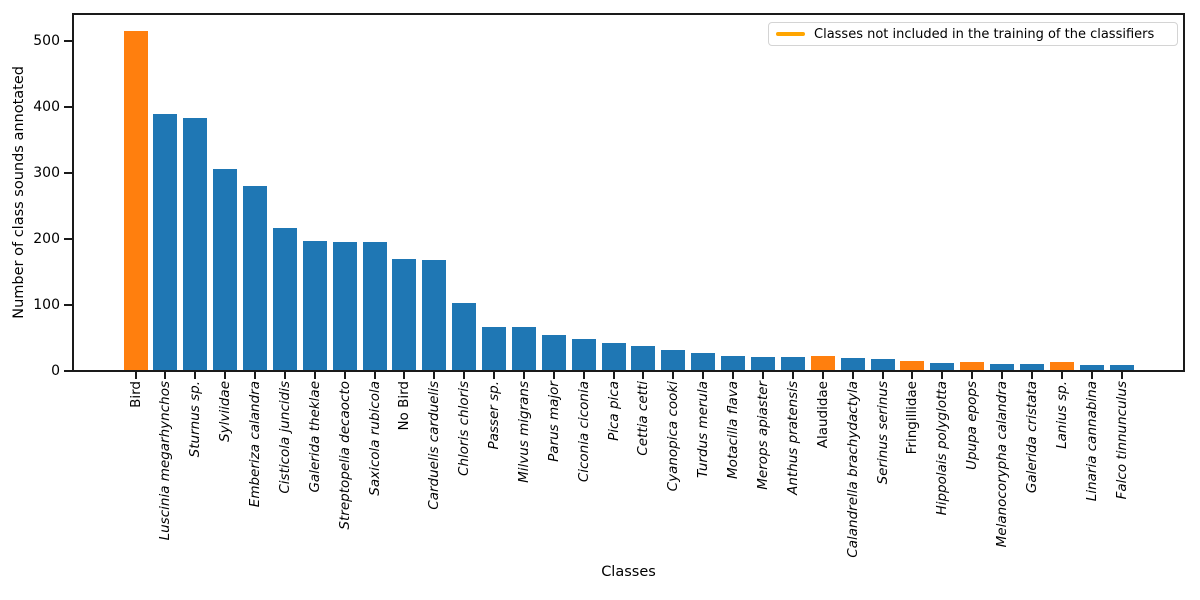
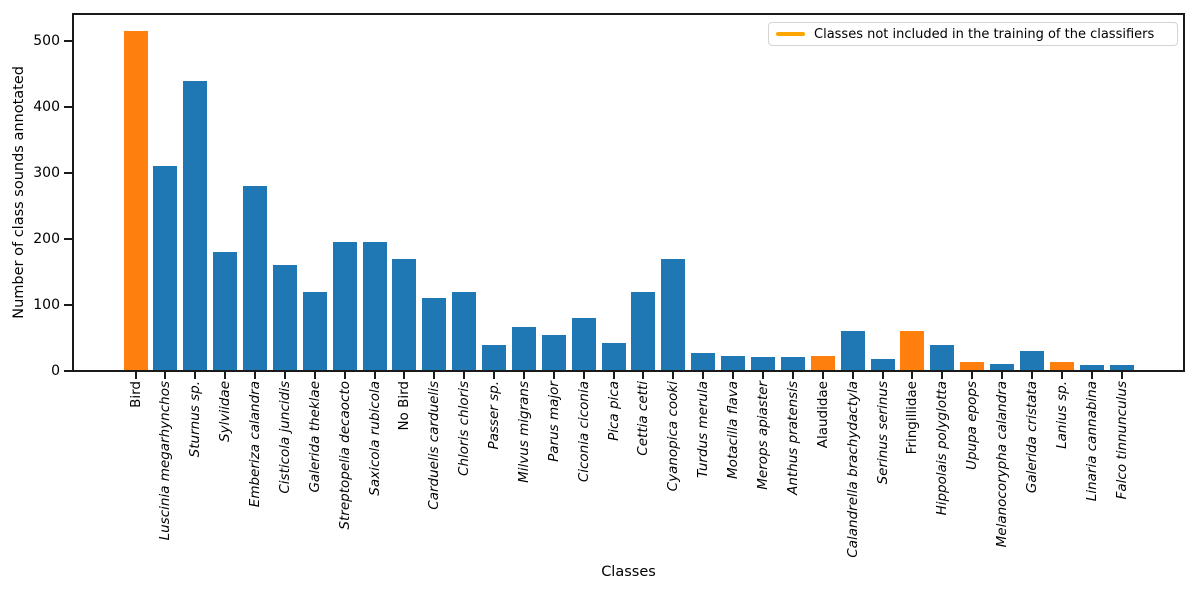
Luscinia megarhynchos: 390 -> 310
Sturnus sp.: 380 -> 440
Sylviidae: 310 -> 180
Cisticola juncidis: 220 -> 160
Galerida theklae: 200 -> 120
Carduelis carduelis: 170 -> 110
Chloris chloris: 100 -> 120
Passer sp.: 70 -> 40
Ciconia ciconia: 50 -> 80
Cettia cetti: 40 -> 120
Cyanopica cooki: 30 -> 170
Calandrella brachydactyla: 20 -> 60
Fringillidae: 20 -> 60
Hippolais polyglotta: 10 -> 40
Galerida cristata: 10 -> 30
